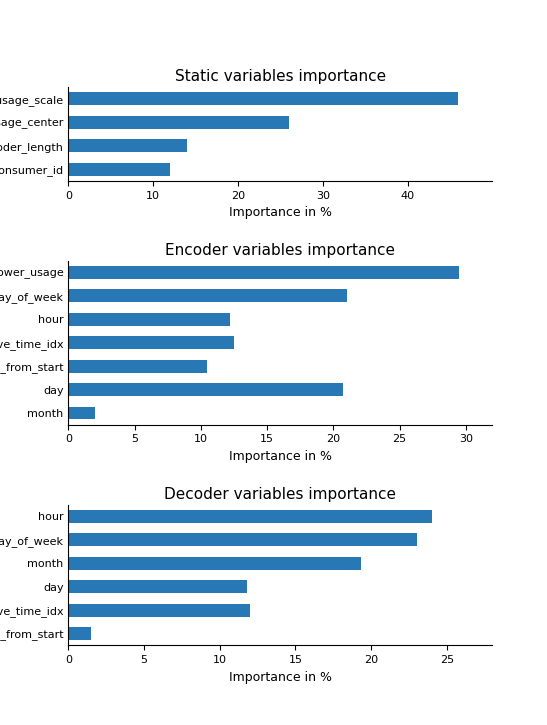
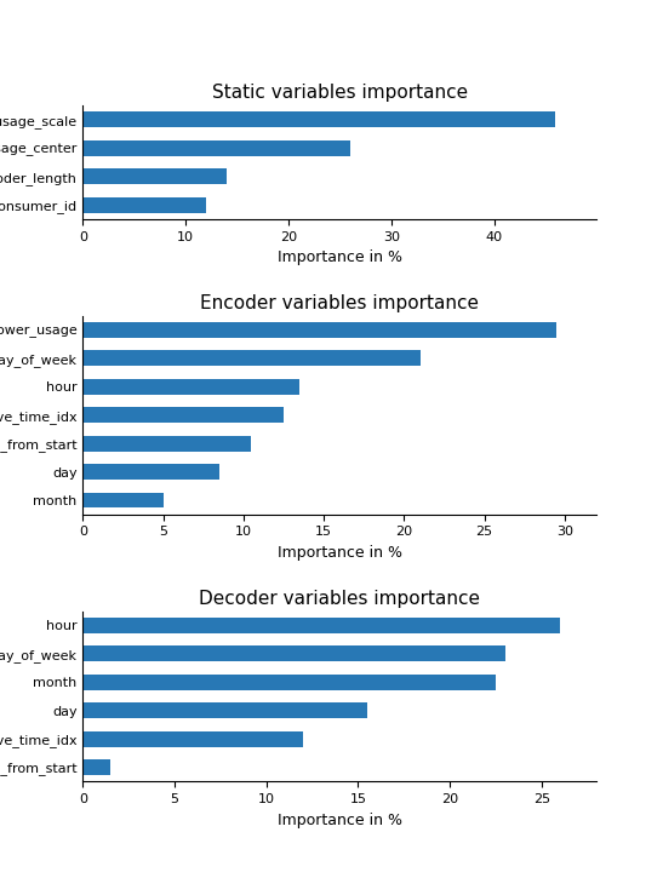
Encoder variables importance/hour: 12.2 -> 13.5
Encoder variables importance/day: 20.7 -> 8.5
Encoder variables importance/month: 2.0 -> 5.0
Decoder variables importance/hour: 24.0 -> 26.0
Decoder variables importance/month: 19.3 -> 22.5
Decoder variables importance/day: 11.8 -> 15.5
